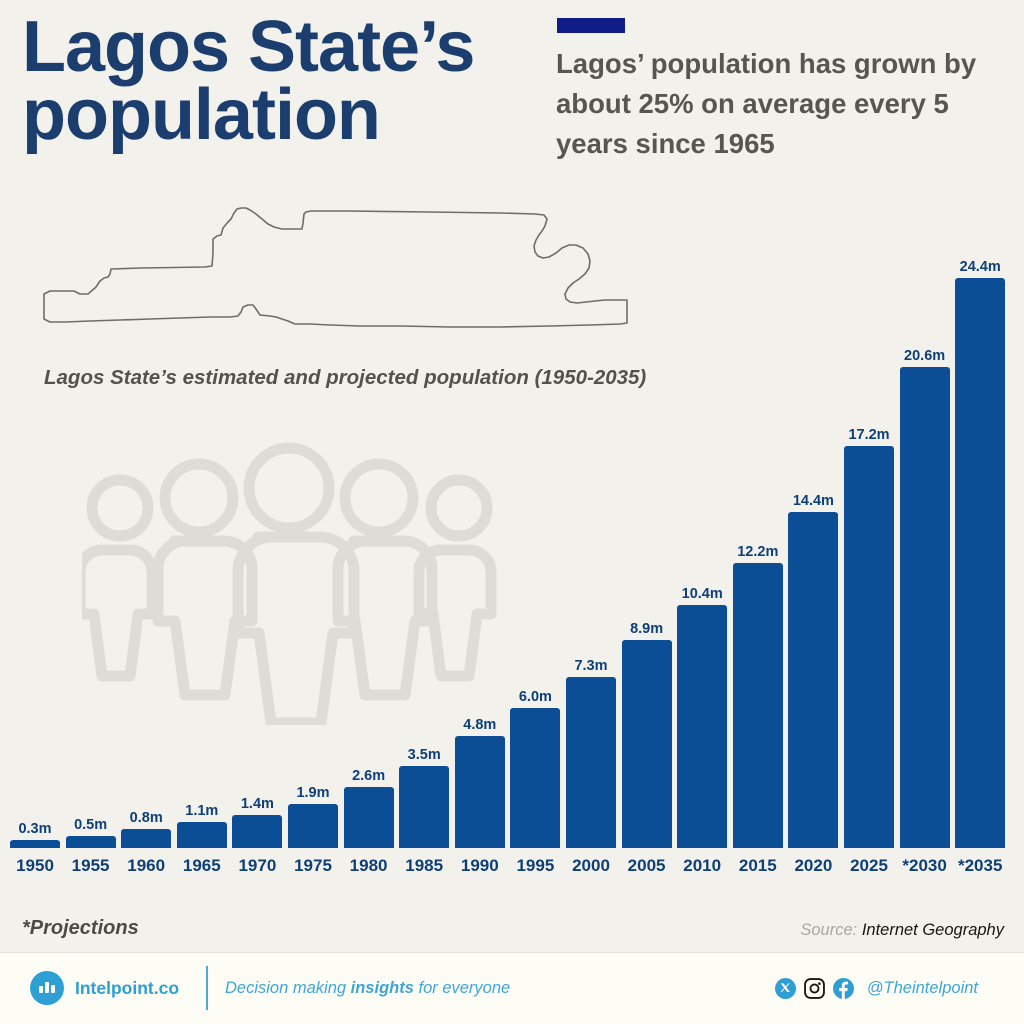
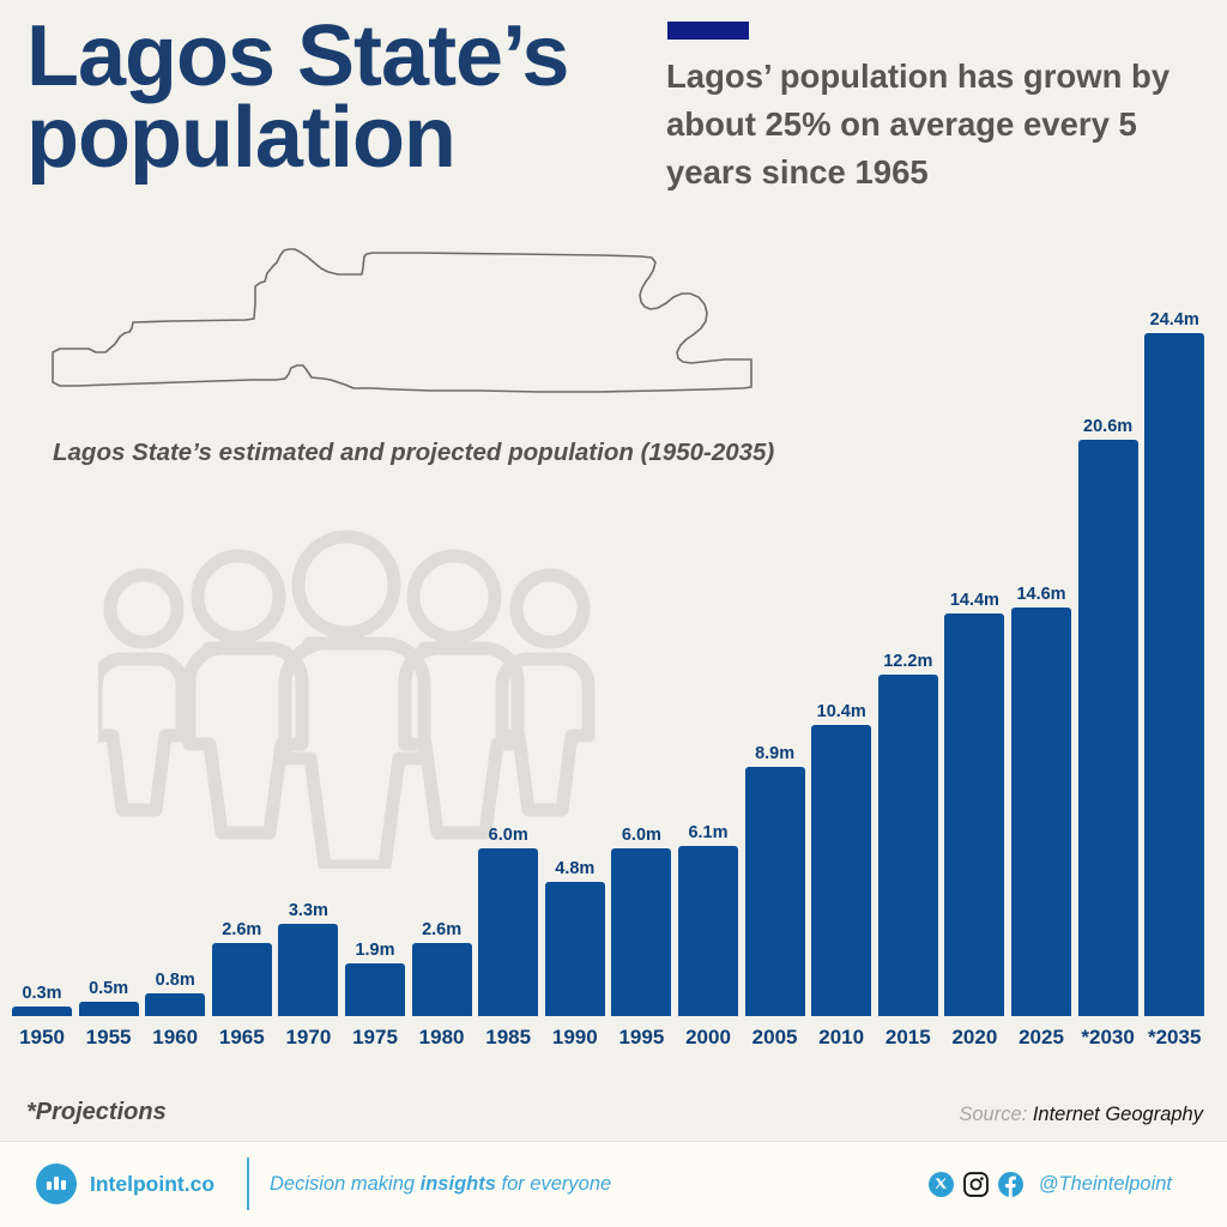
1965: 1.1m -> 2.6m
1970: 1.4m -> 3.3m
1985: 3.5m -> 6.0m
2000: 7.3m -> 6.1m
2025: 17.2m -> 14.6m
